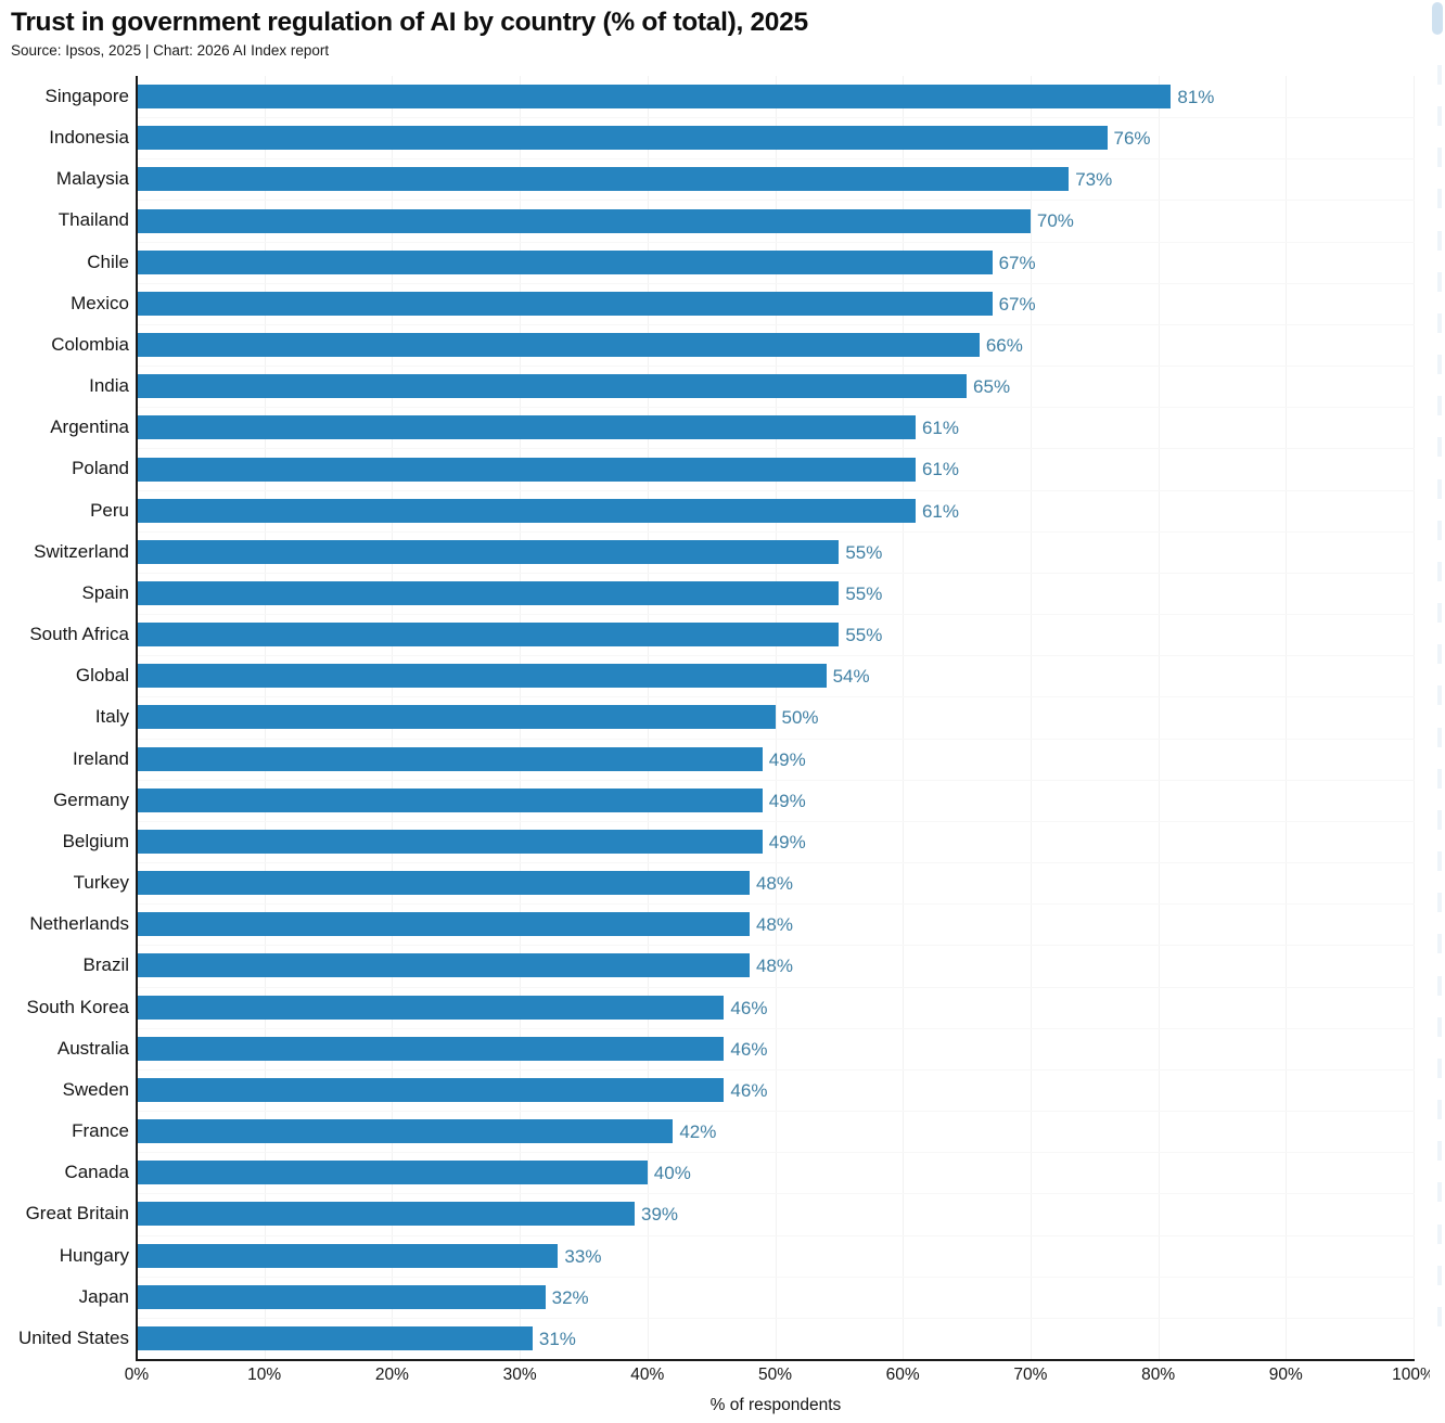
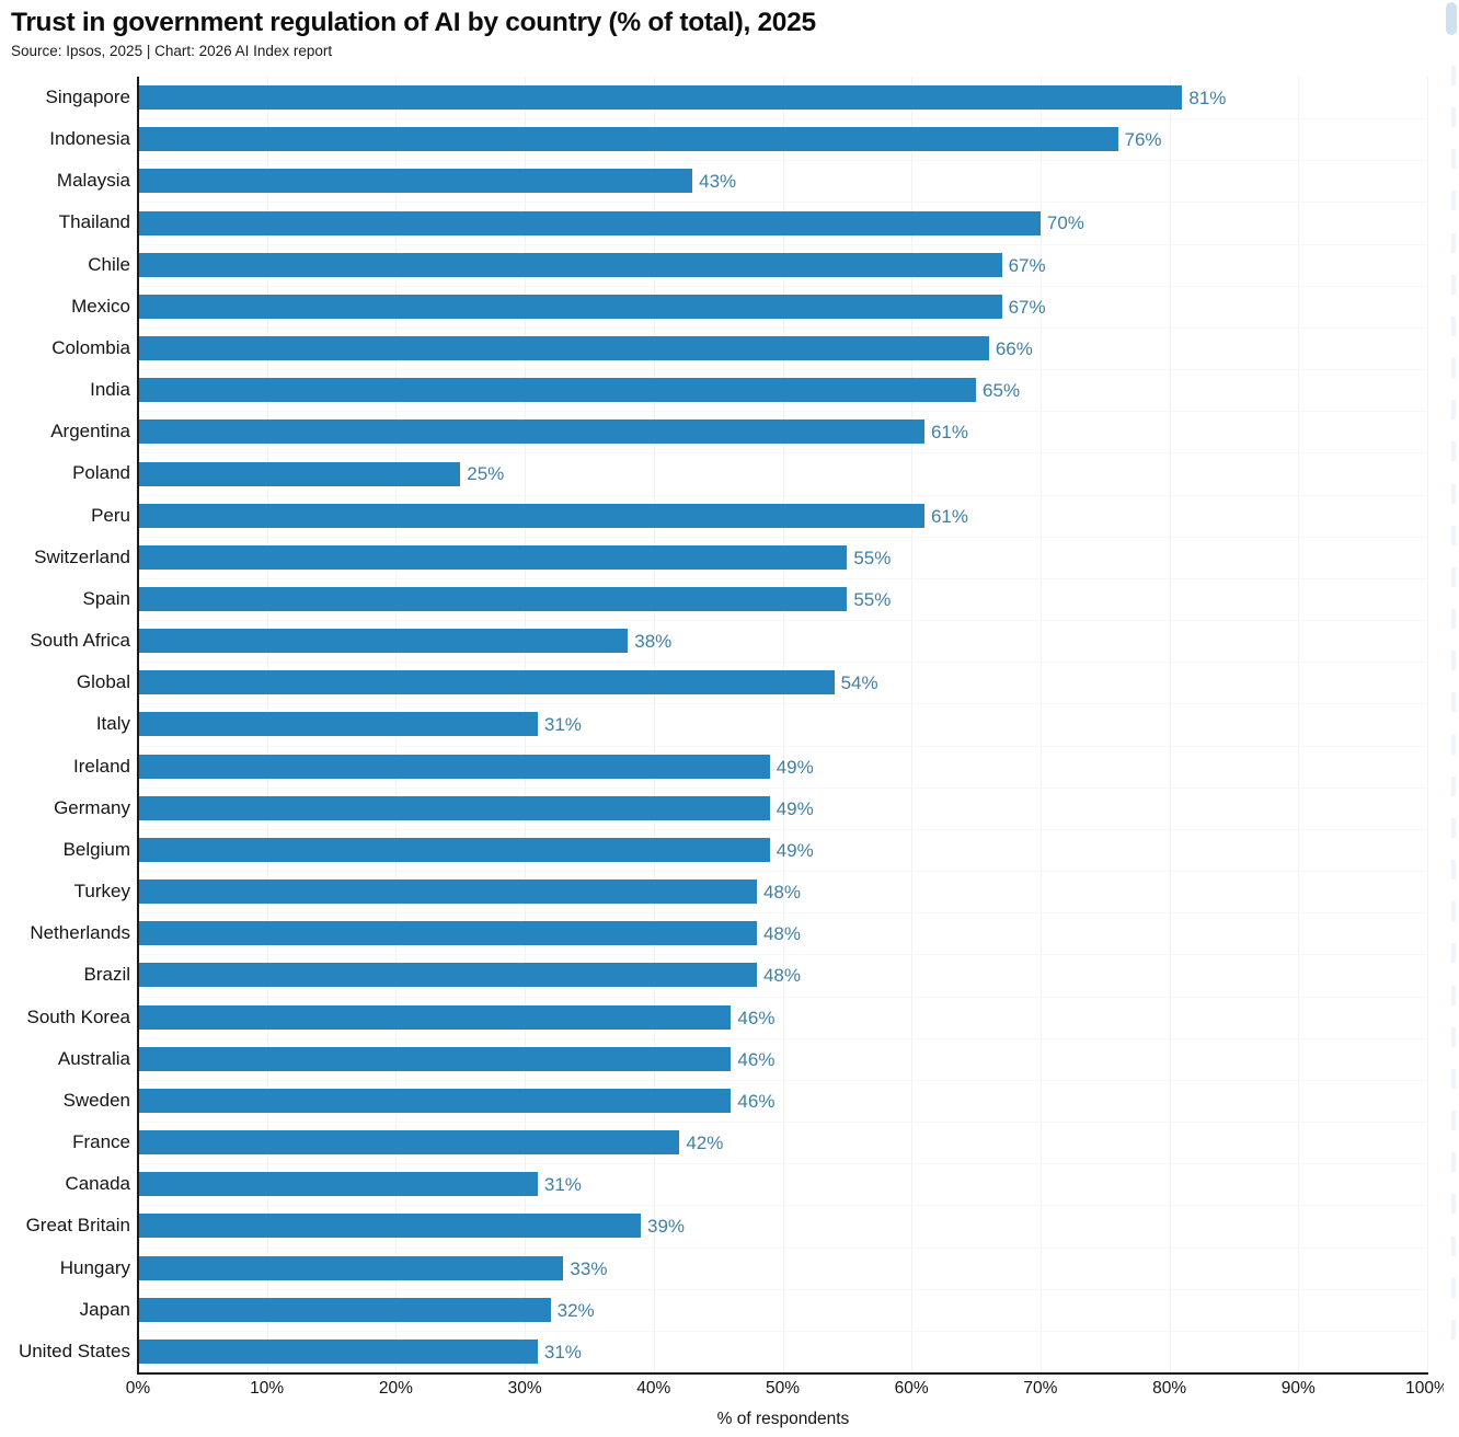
Malaysia: 73% -> 43%
Poland: 61% -> 25%
South Africa: 55% -> 38%
Italy: 50% -> 31%
Canada: 40% -> 31%
